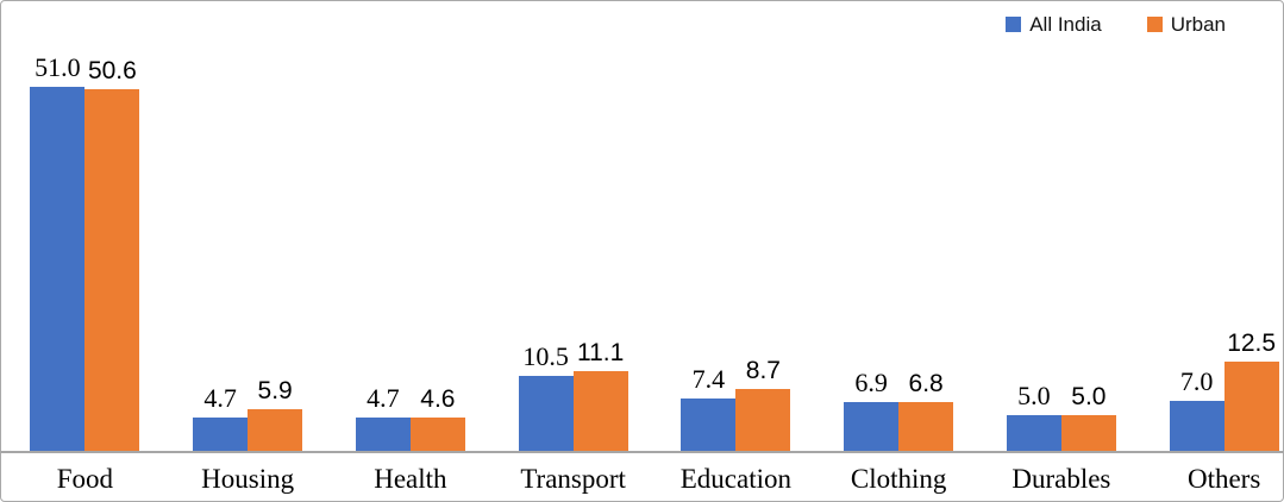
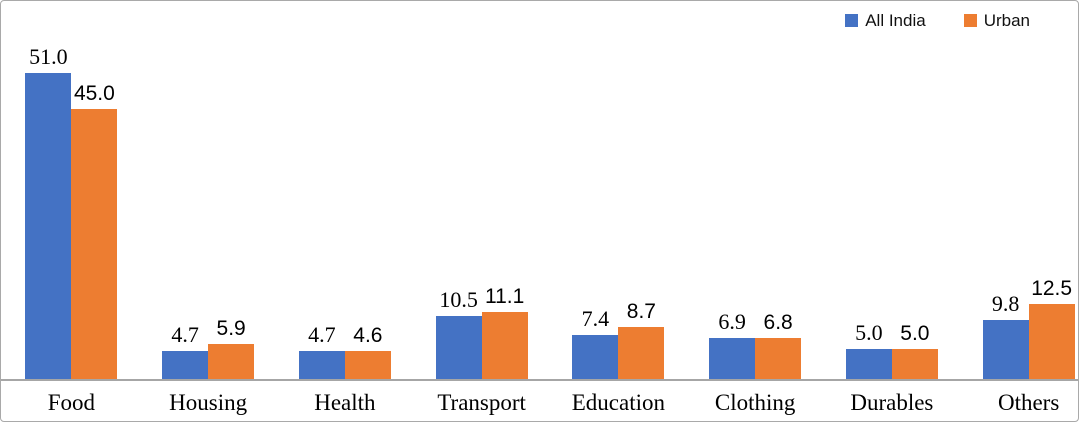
Urban/Food: 50.6 -> 45.0
All India/Others: 7.0 -> 9.8
